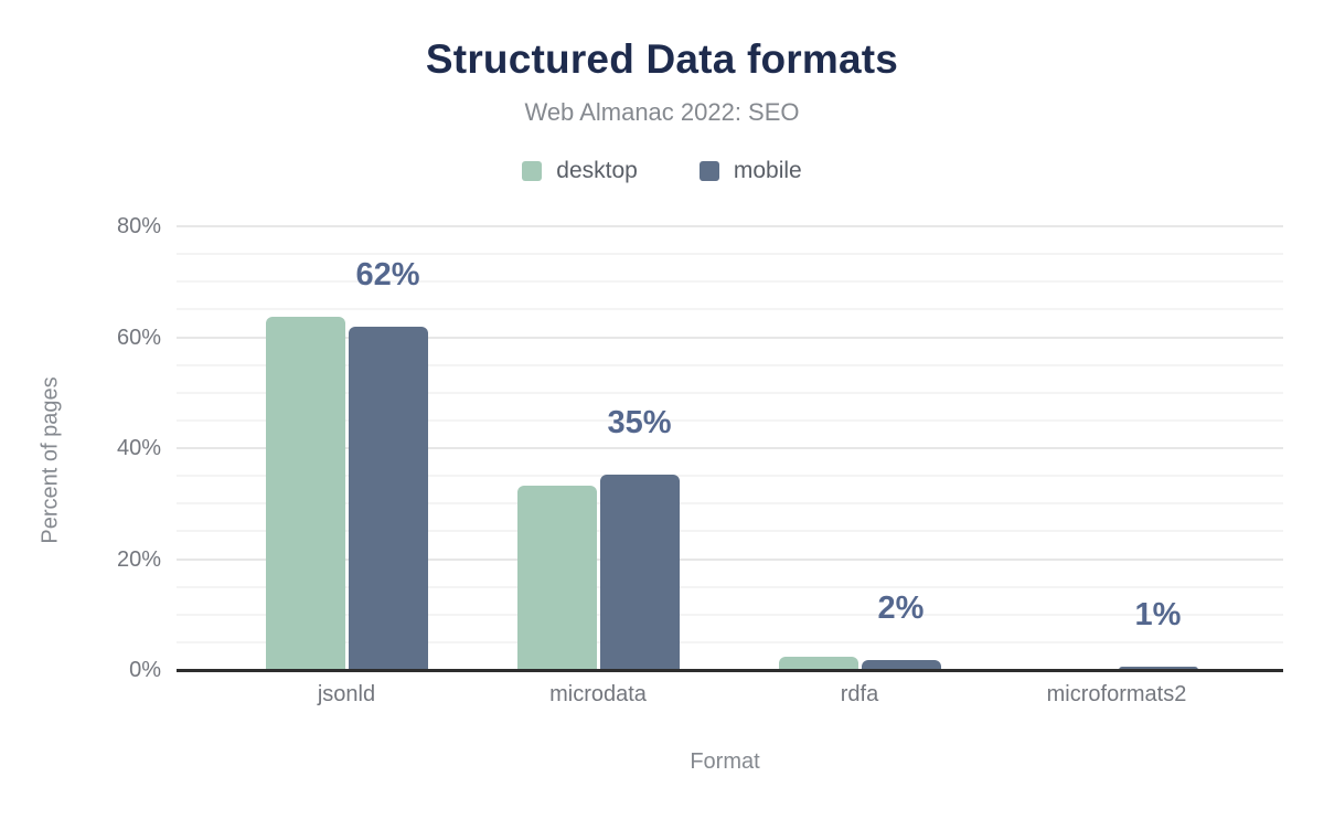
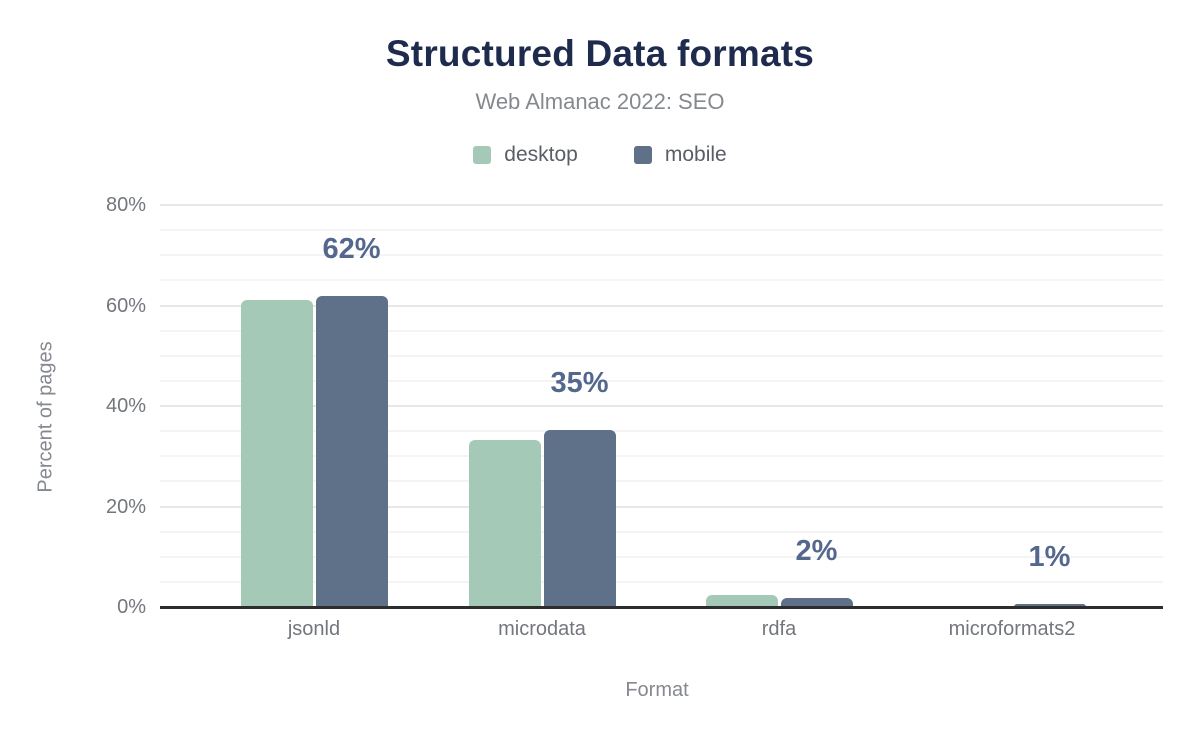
desktop/jsonld: 64% -> 61%
